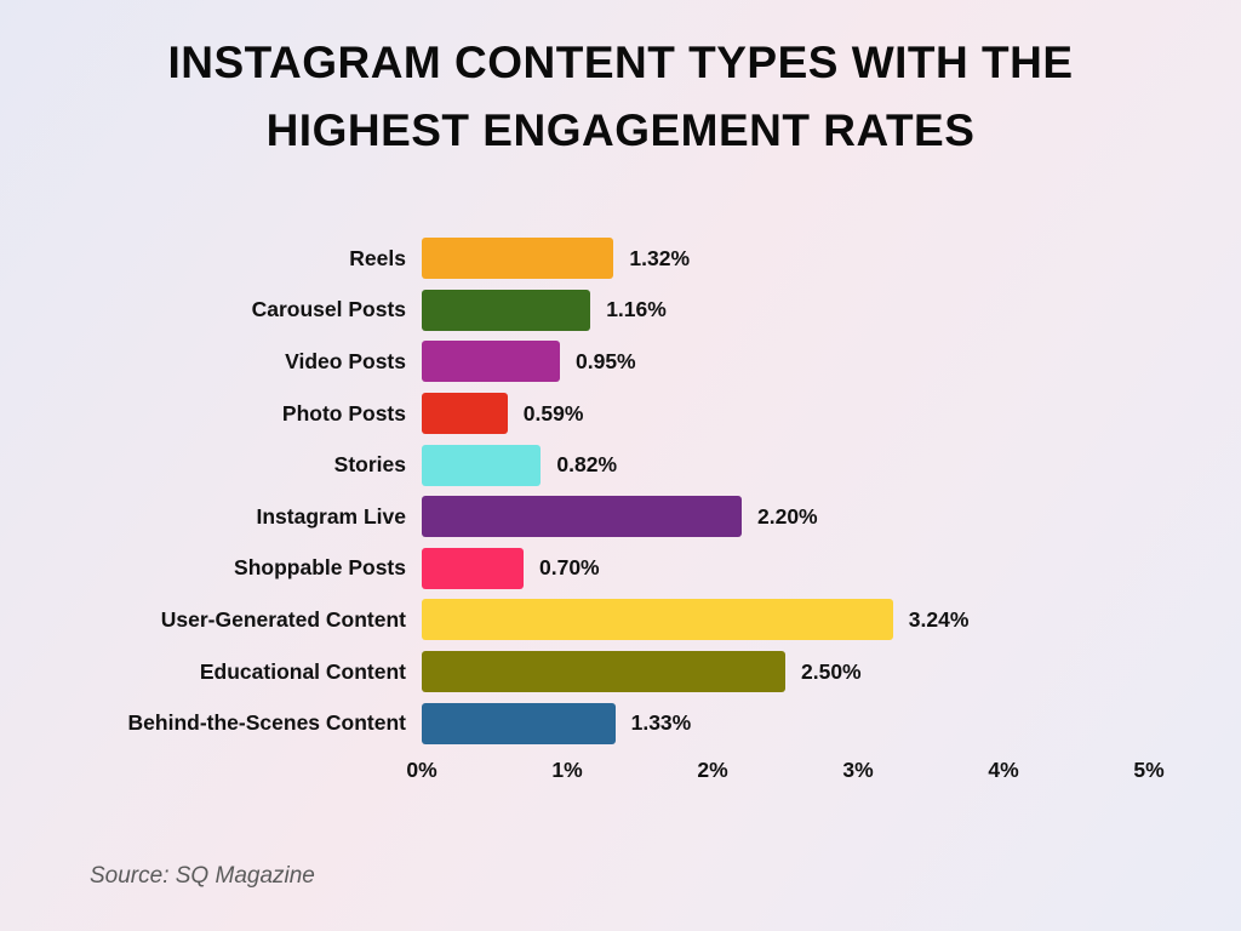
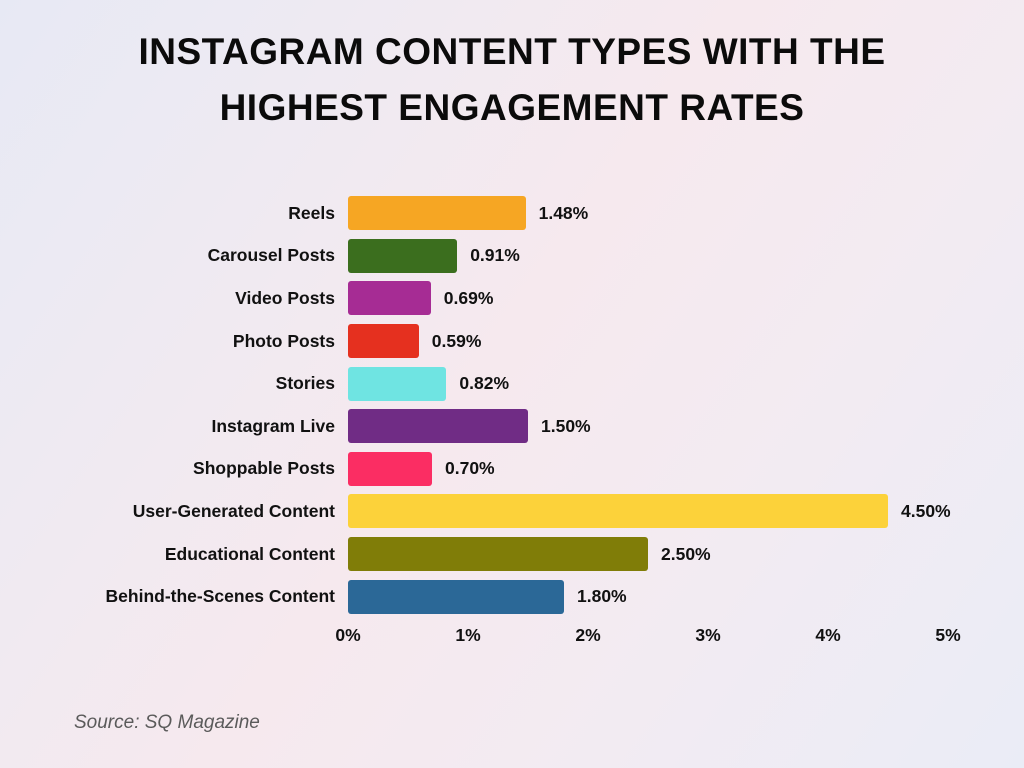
Reels: 1.32% -> 1.48%
Carousel Posts: 1.16% -> 0.91%
Video Posts: 0.95% -> 0.69%
Instagram Live: 2.20% -> 1.50%
User-Generated Content: 3.24% -> 4.50%
Behind-the-Scenes Content: 1.33% -> 1.80%
